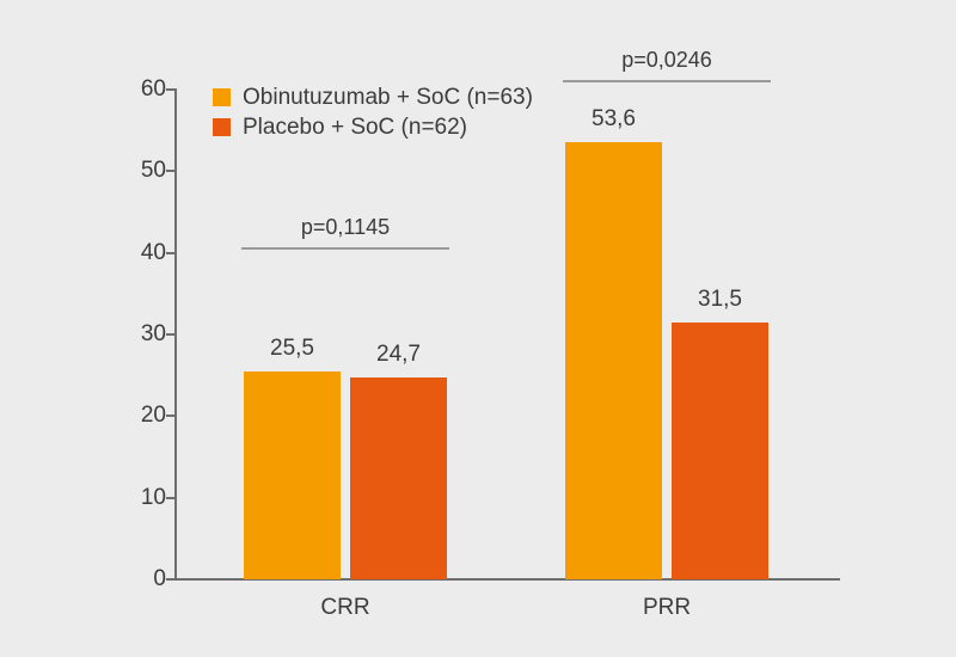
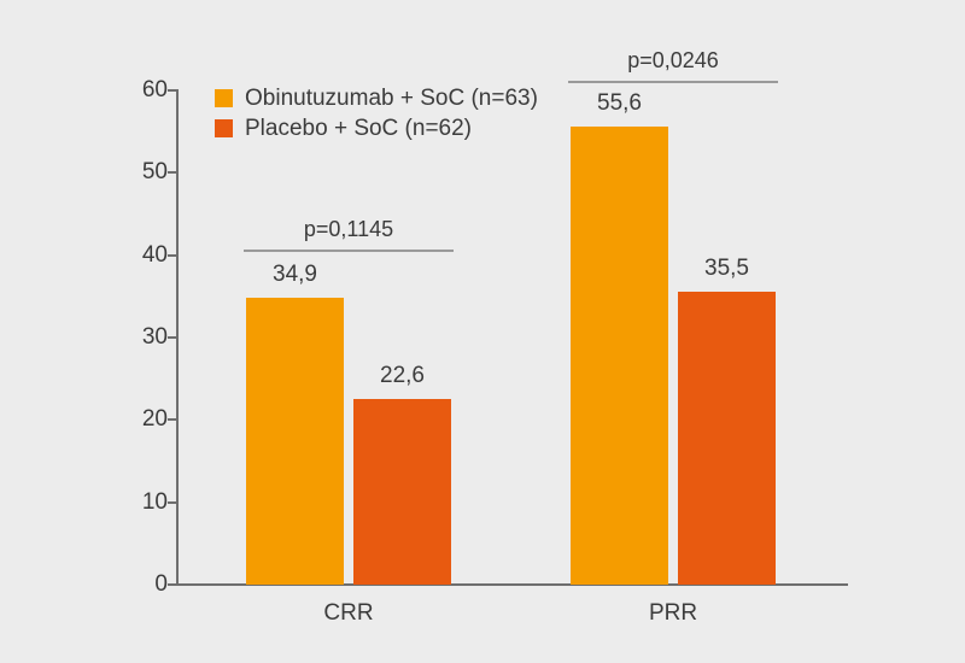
Obinutuzumab + SoC (n=63)/CRR: 25,5 -> 34,9
Placebo + SoC (n=62)/CRR: 24,7 -> 22,6
Obinutuzumab + SoC (n=63)/PRR: 53,6 -> 55,6
Placebo + SoC (n=62)/PRR: 31,5 -> 35,5
